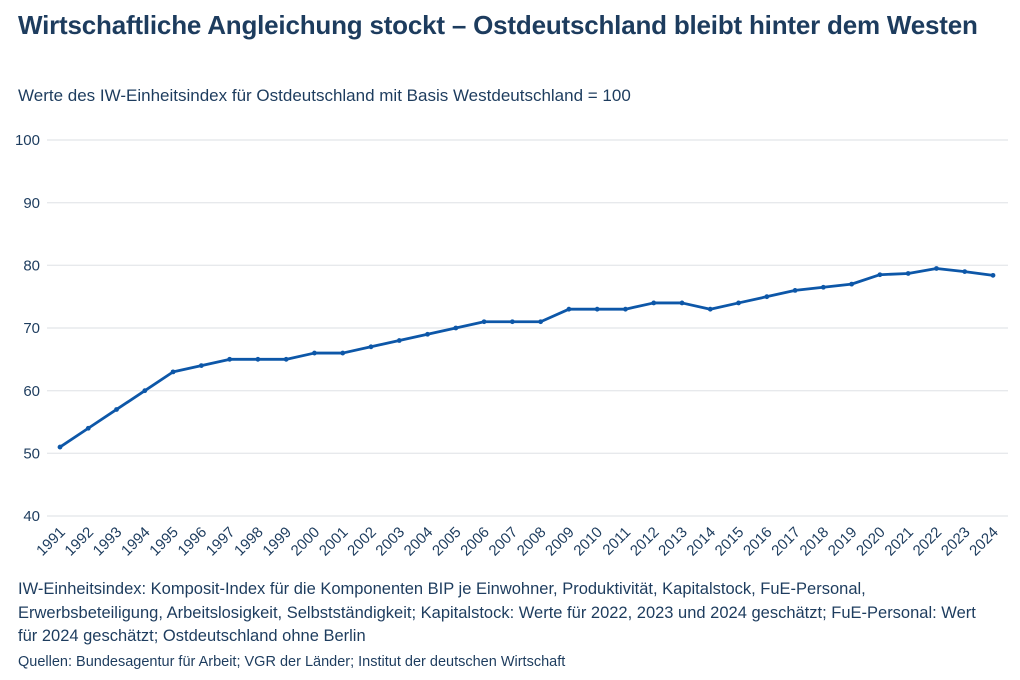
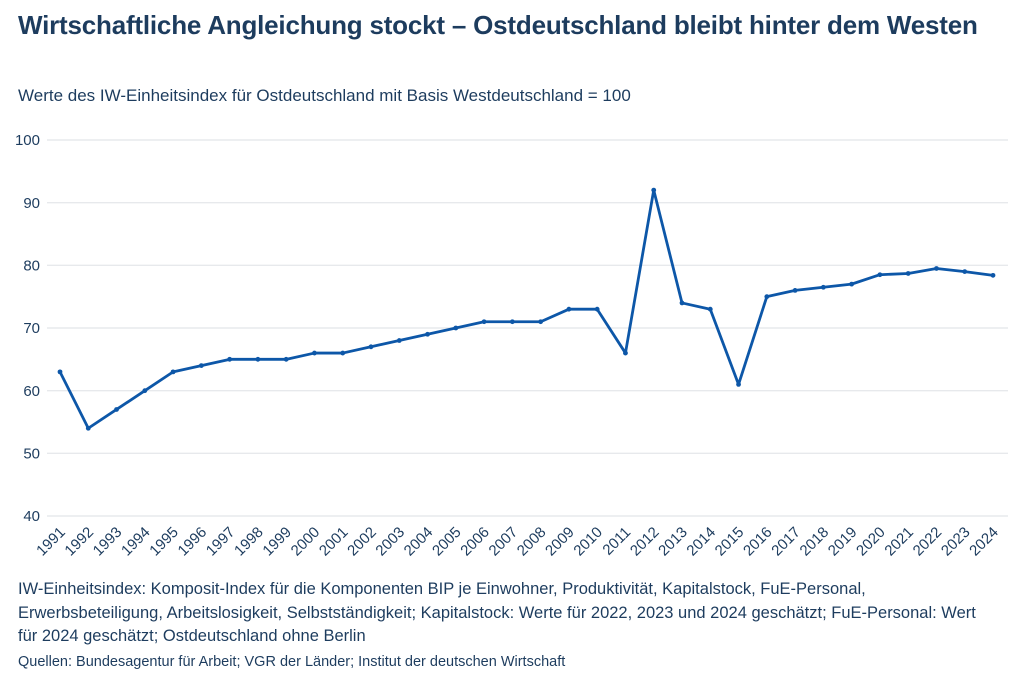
1991: 51 -> 63
2011: 73 -> 66
2012: 74 -> 92
2015: 74 -> 61
